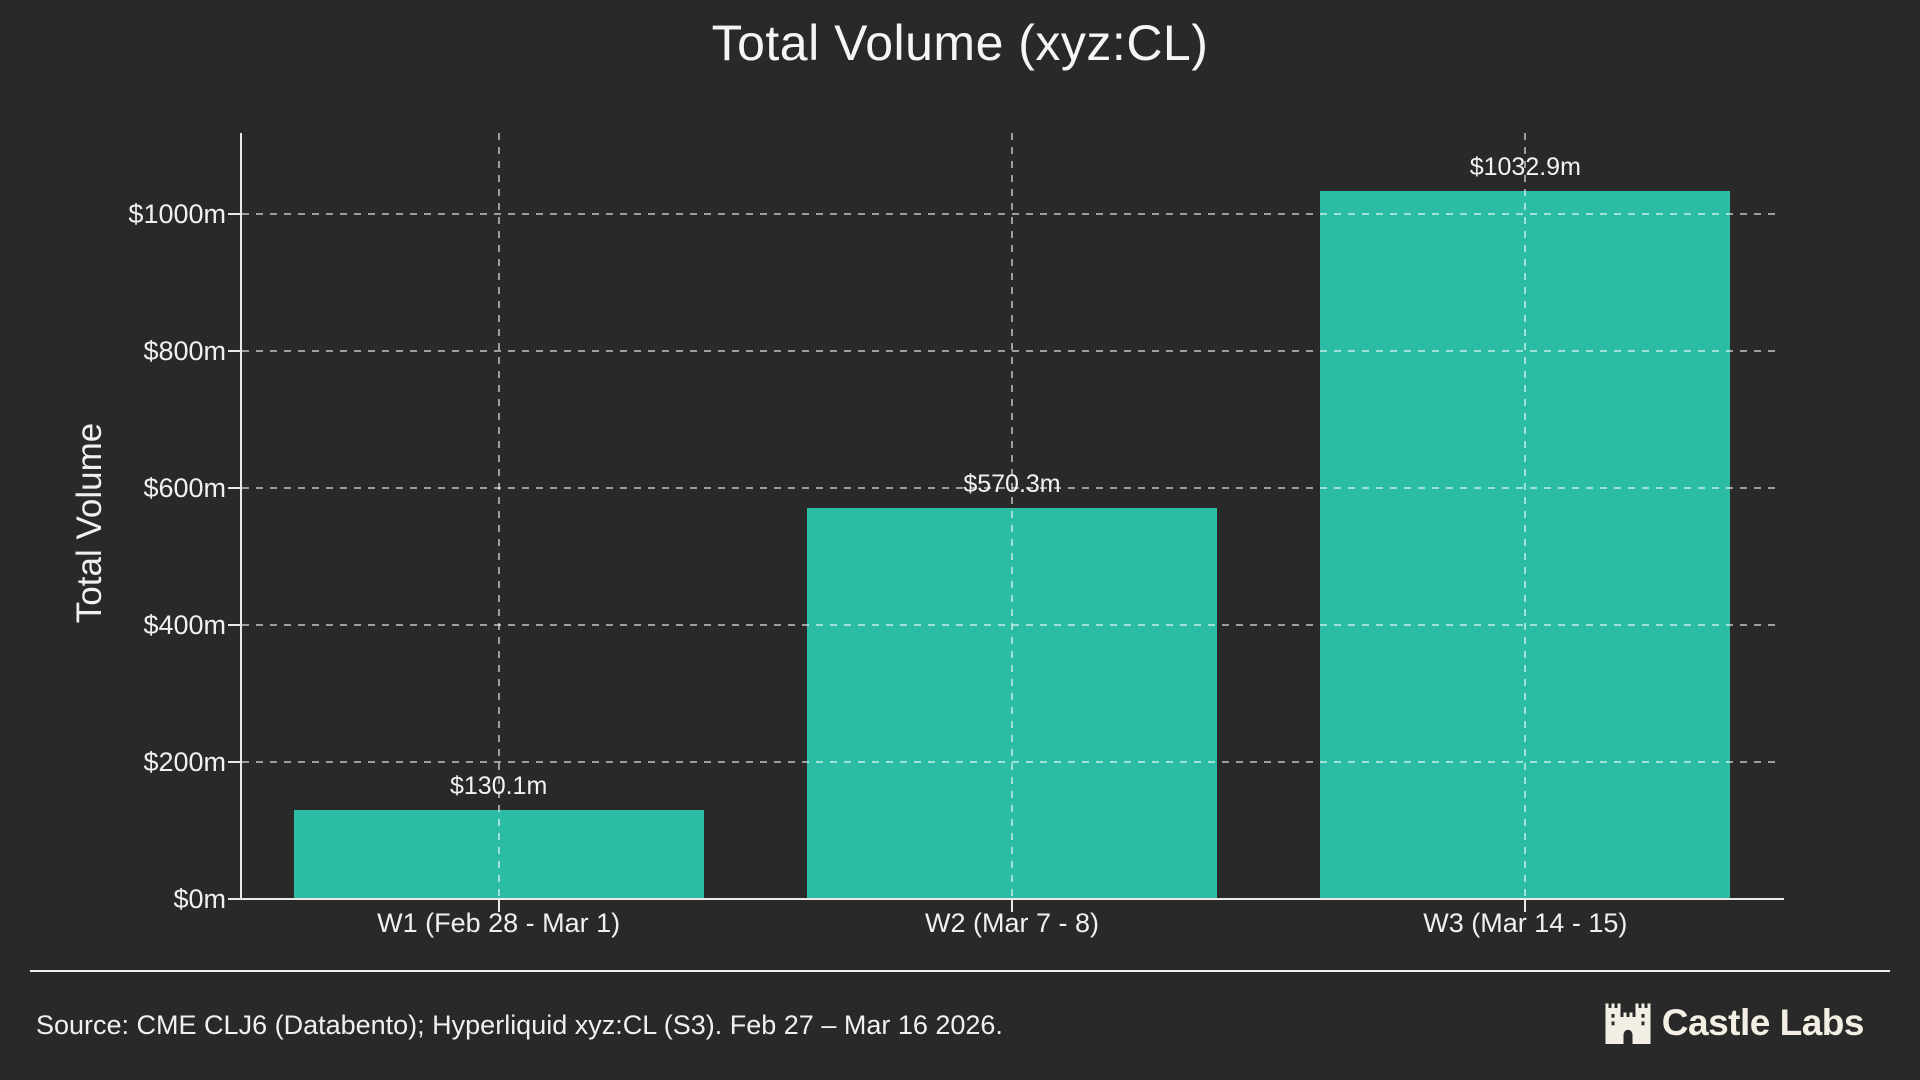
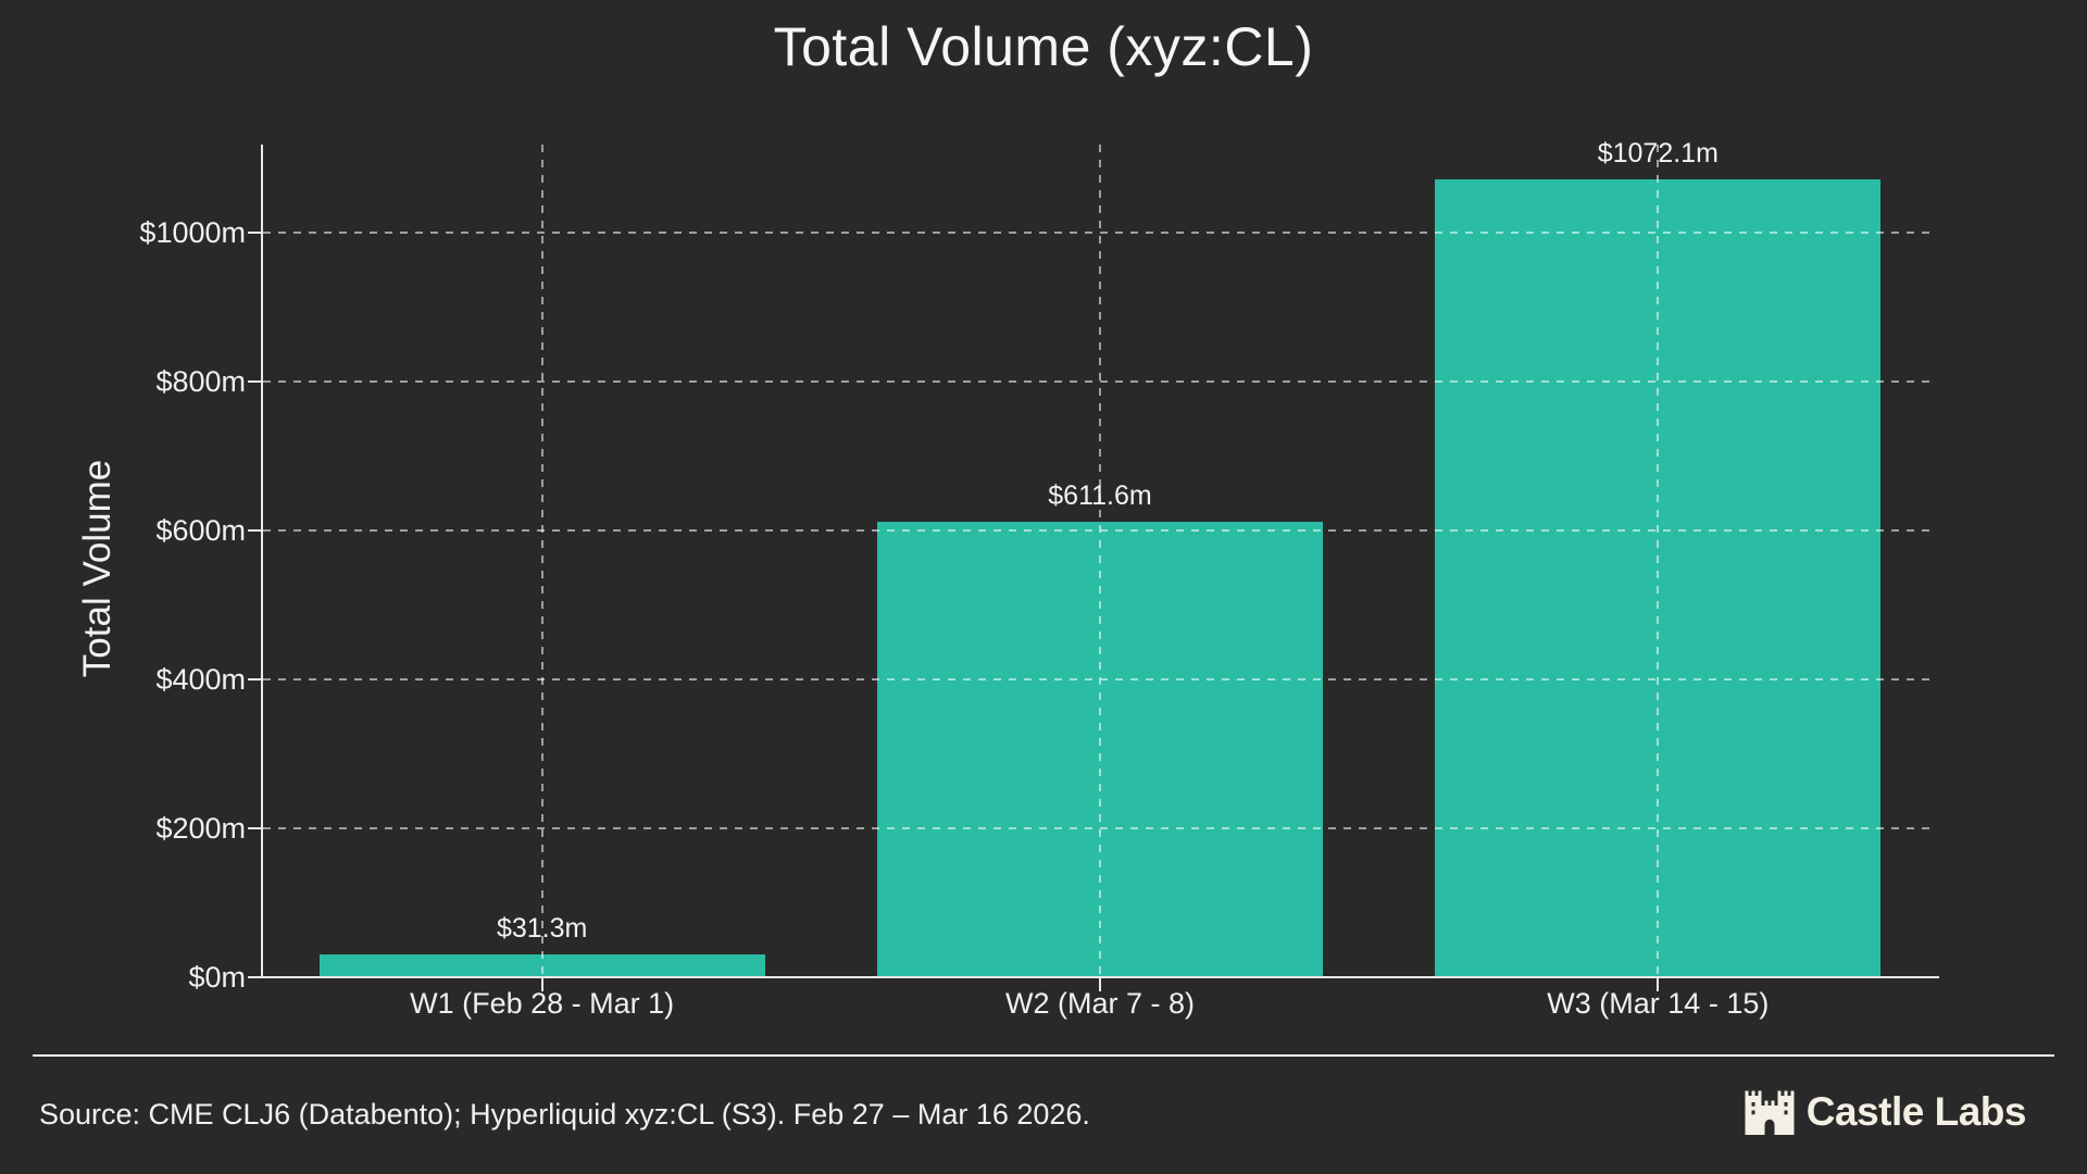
W1 (Feb 28 - Mar 1): $130.1m -> $31.3m
W2 (Mar 7 - 8): $570.3m -> $611.6m
W3 (Mar 14 - 15): $1032.9m -> $1072.1m
